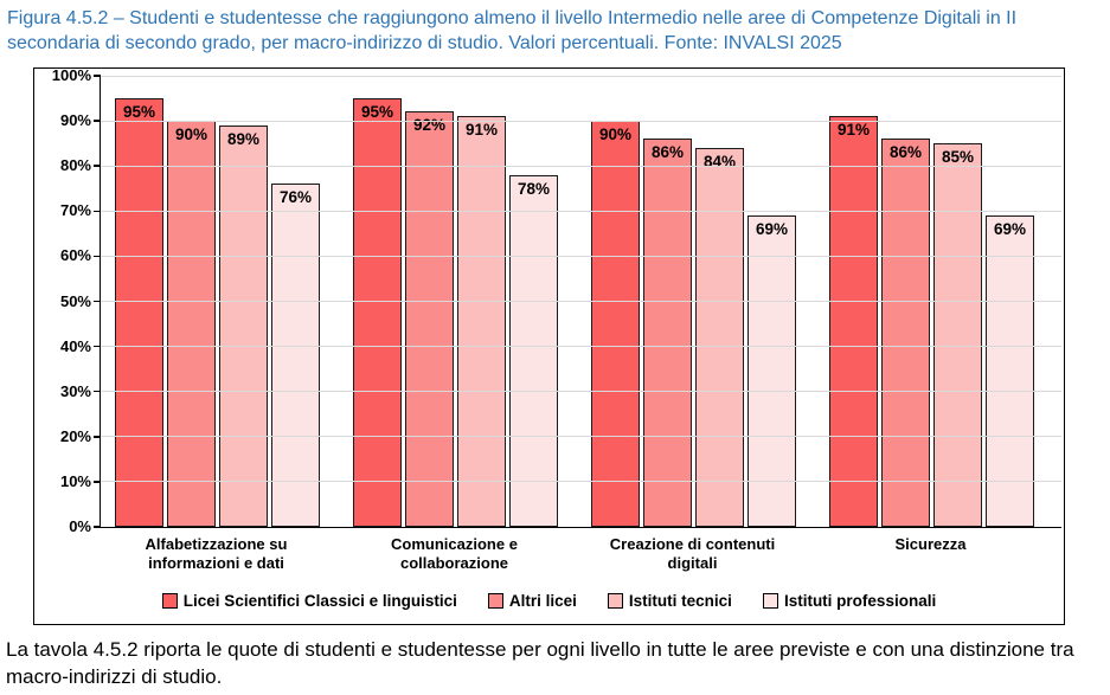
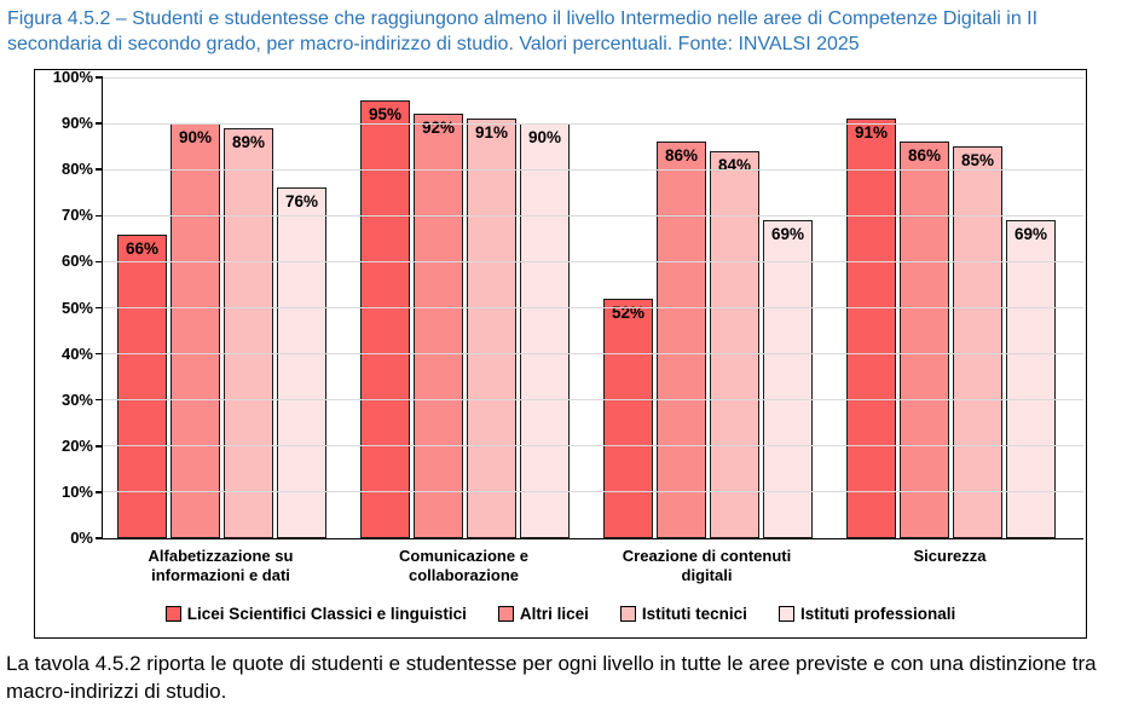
Licei Scientifici Classici e linguistici/Alfabetizzazione su informazioni e dati: 95% -> 66%
Istituti professionali/Comunicazione e collaborazione: 78% -> 90%
Licei Scientifici Classici e linguistici/Creazione di contenuti digitali: 90% -> 52%
